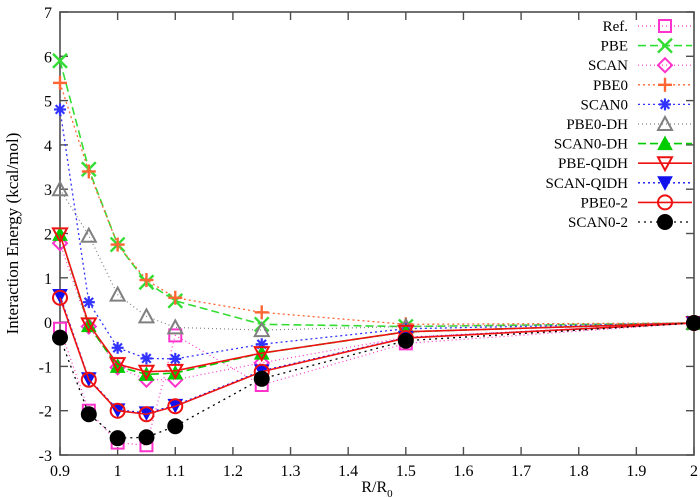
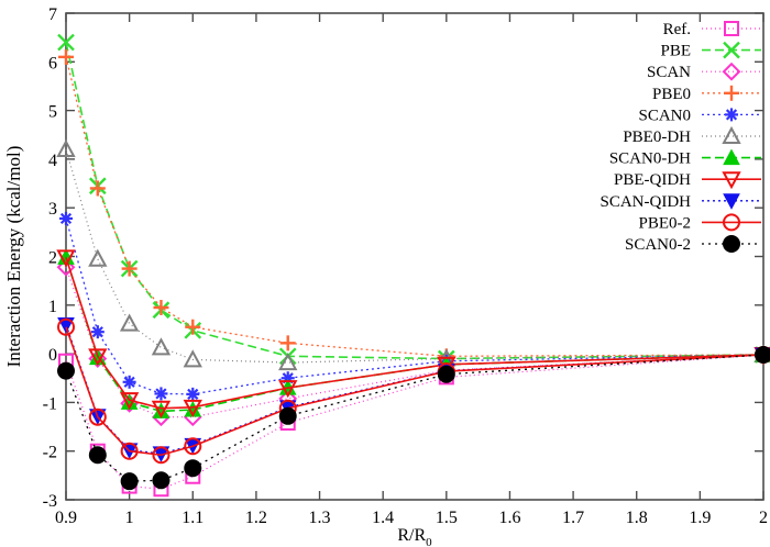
PBE/0.9: 5,9 -> 6,4
PBE0/0.9: 5,4 -> 6,1
SCAN0/0.9: 4,8 -> 2,8
PBE0-DH/0.9: 3,0 -> 4,2
Ref./1.1: -0,3 -> -2,5
